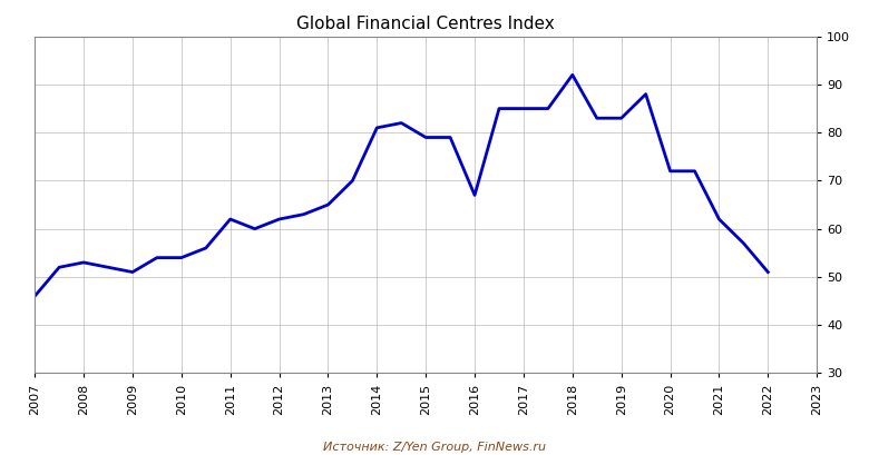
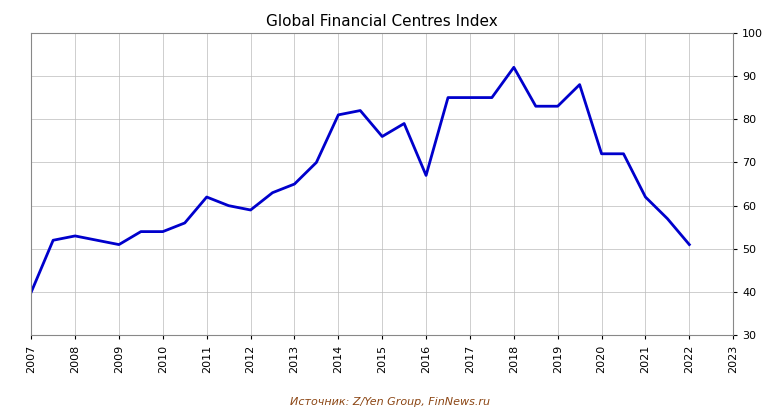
2007: 46 -> 40
2012: 62 -> 59
2015: 79 -> 76
